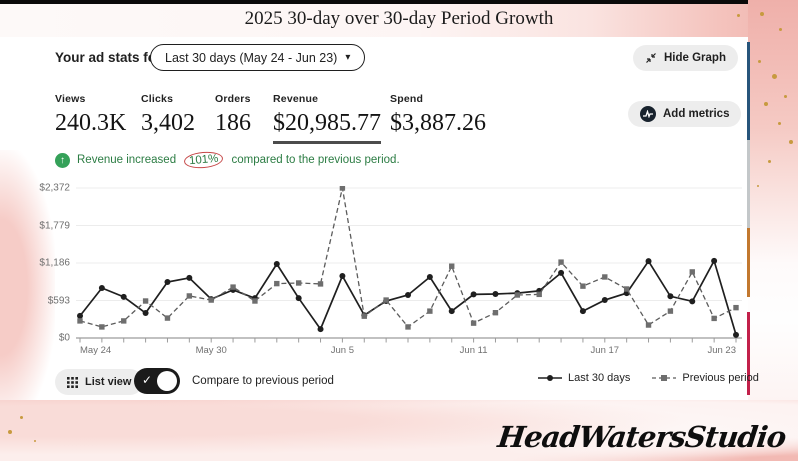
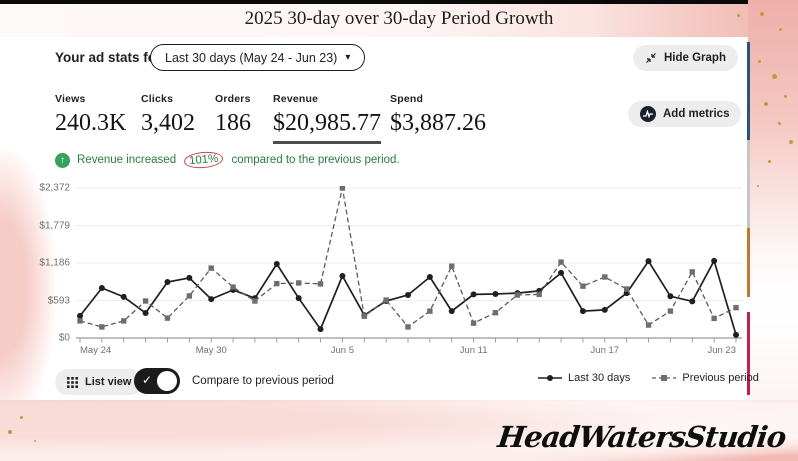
Previous period/May 30: $600 -> $1100
Last 30 days/Jun 17: $600 -> $400
